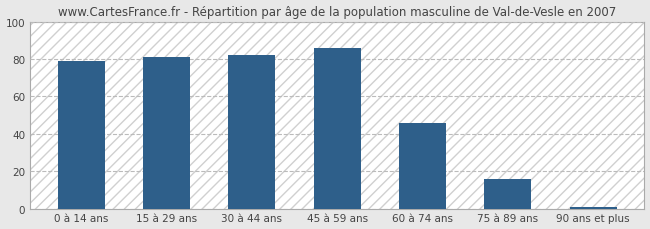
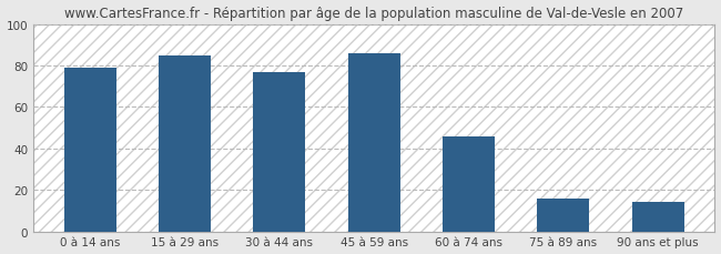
15 à 29 ans: 81 -> 85
30 à 44 ans: 82 -> 77
90 ans et plus: 1 -> 14
